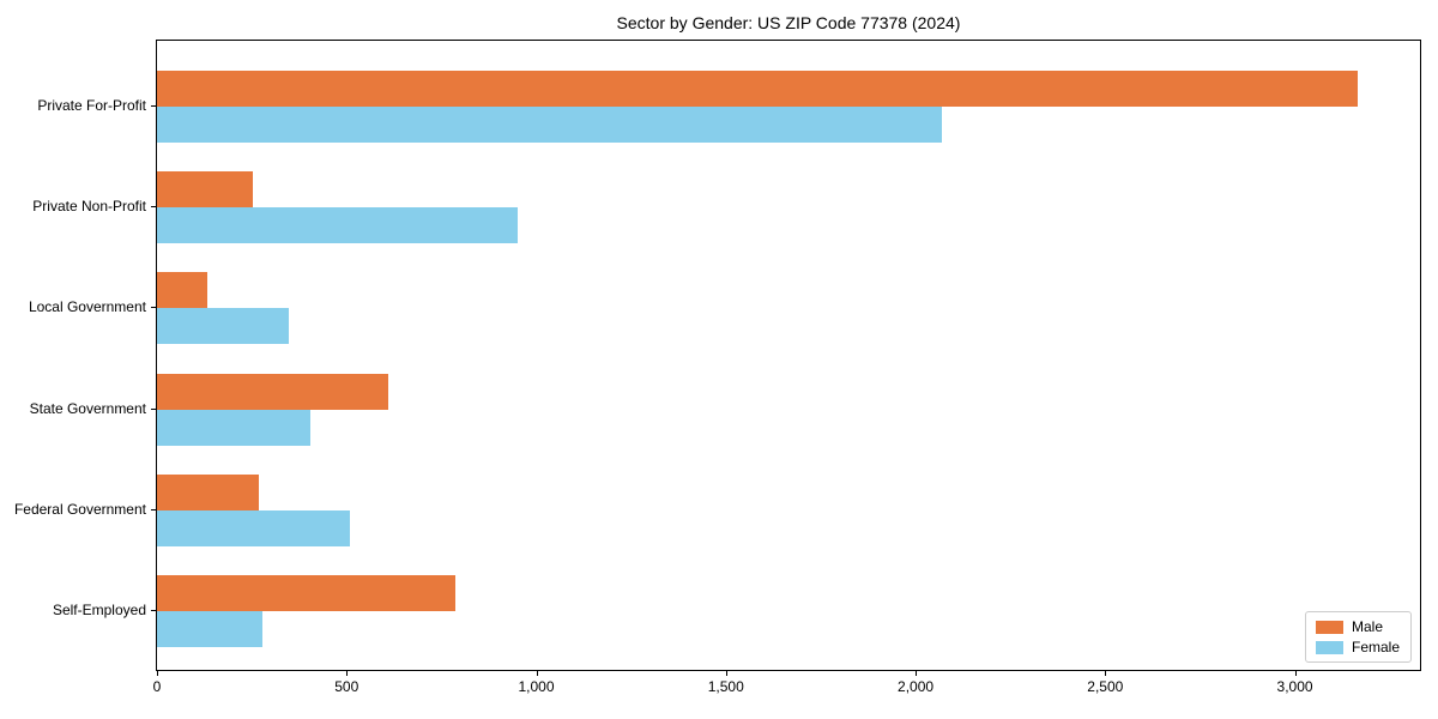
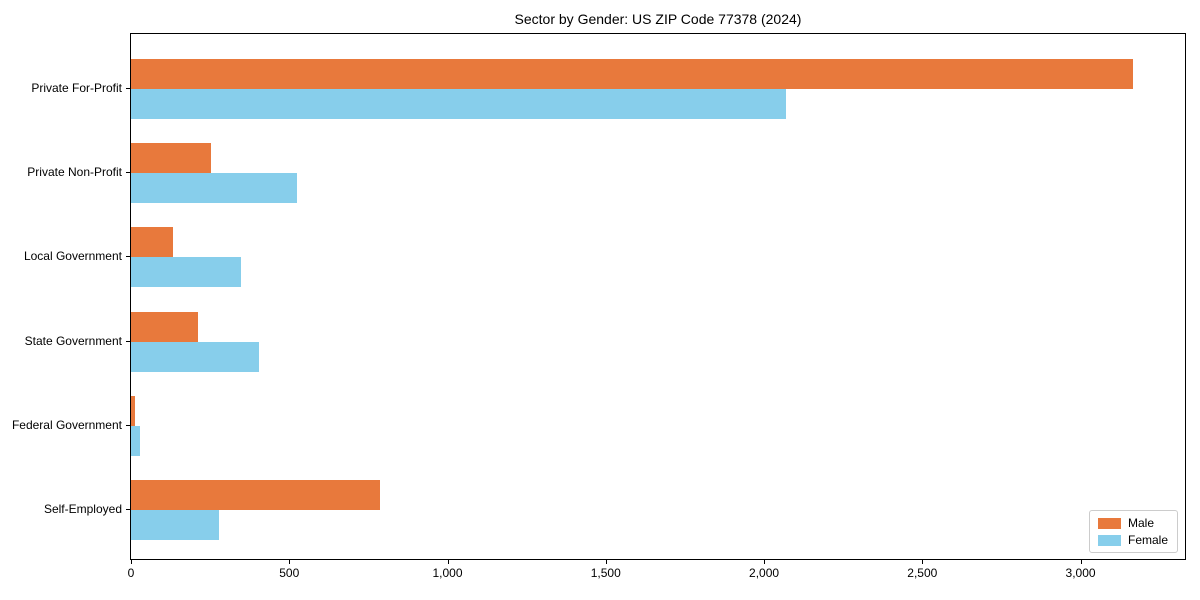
Female/Private Non-Profit: 950 -> 520
Male/State Government: 610 -> 210
Male/Federal Government: 270 -> 10
Female/Federal Government: 510 -> 30
